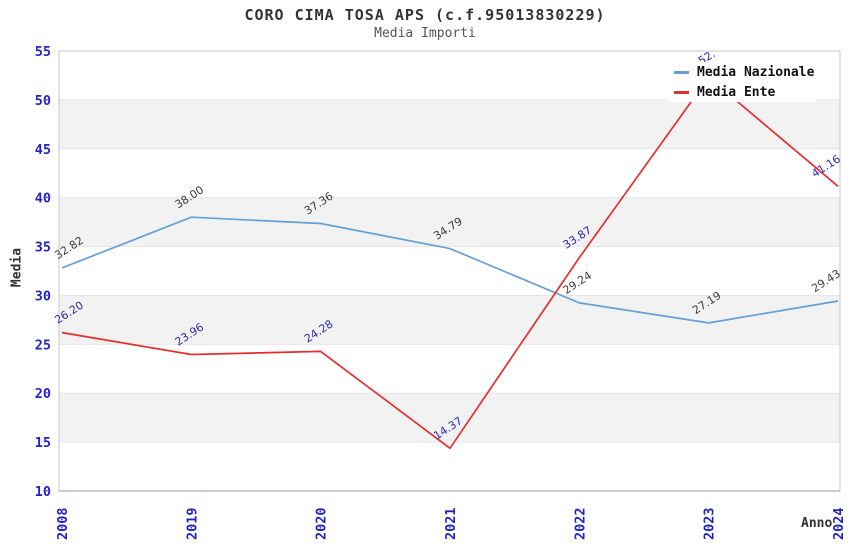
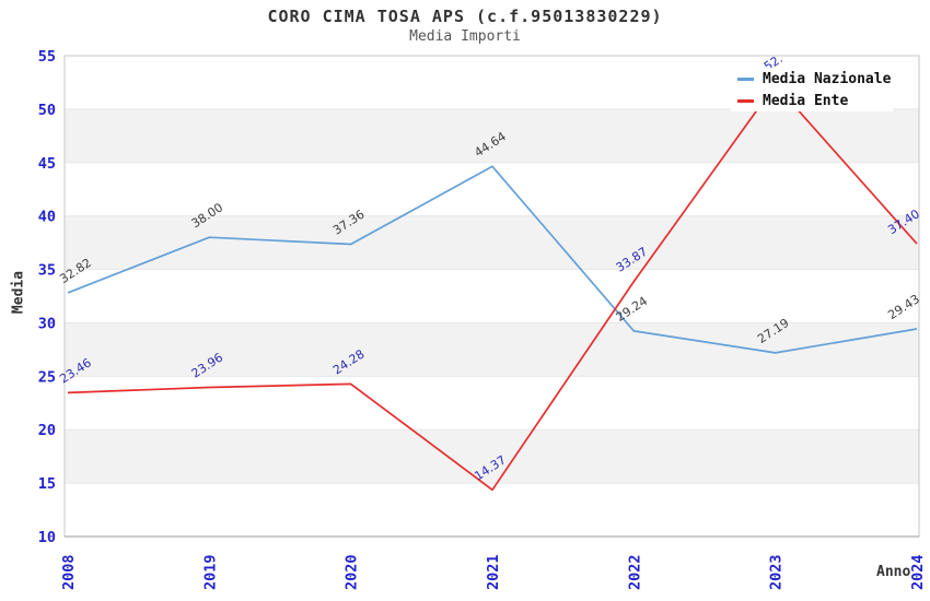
Media Ente/2008: 26.20 -> 23.46
Media Nazionale/2021: 34.79 -> 44.64
Media Ente/2024: 41.16 -> 37.40
